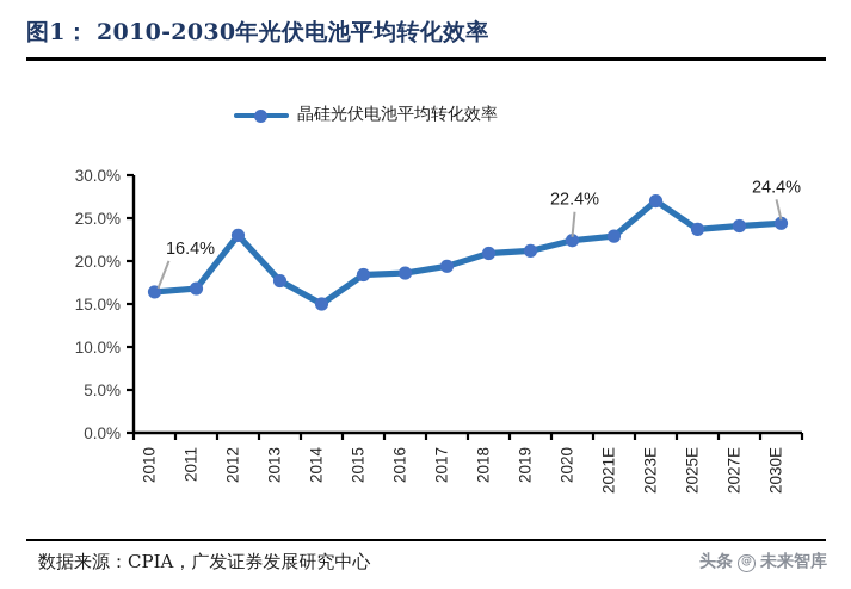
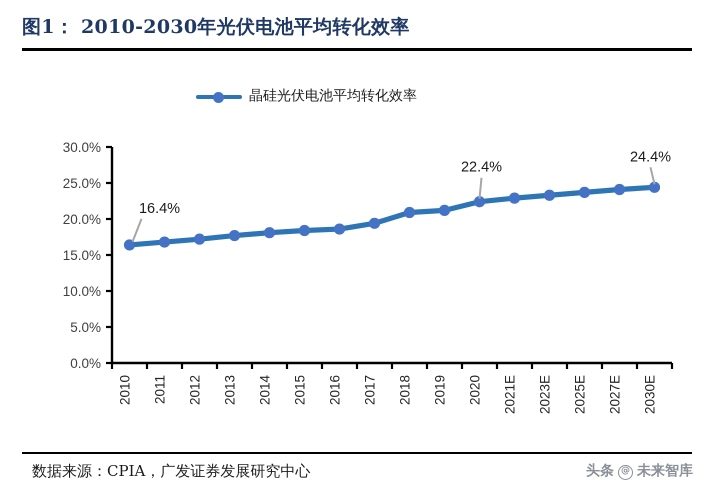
2012: 23% -> 17%
2014: 15% -> 18%
2023E: 27% -> 23%
